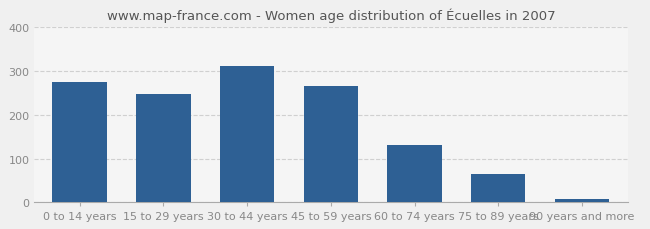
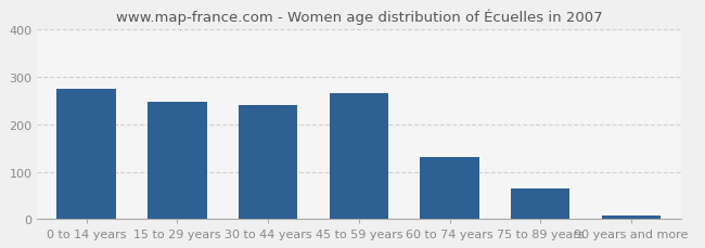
30 to 44 years: 312 -> 240
